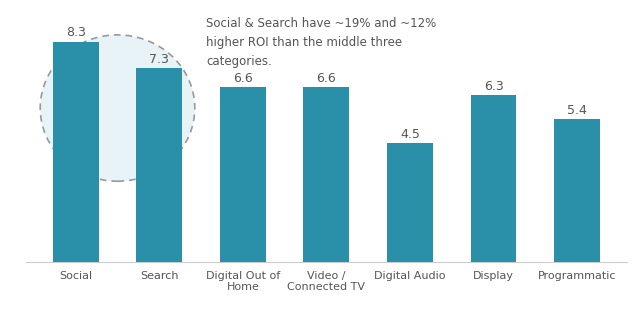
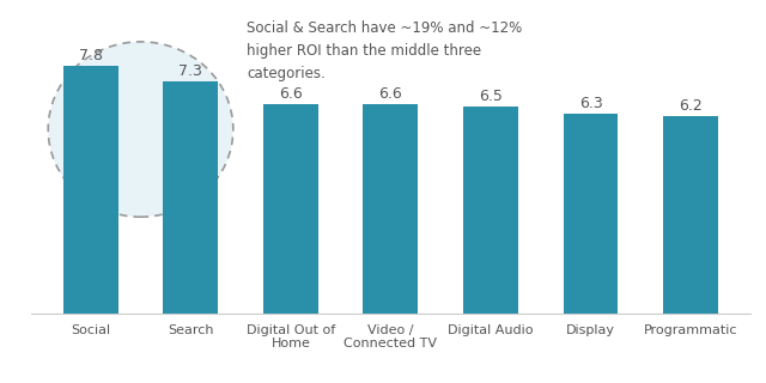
Social: 8.3 -> 7.8
Digital Audio: 4.5 -> 6.5
Programmatic: 5.4 -> 6.2
